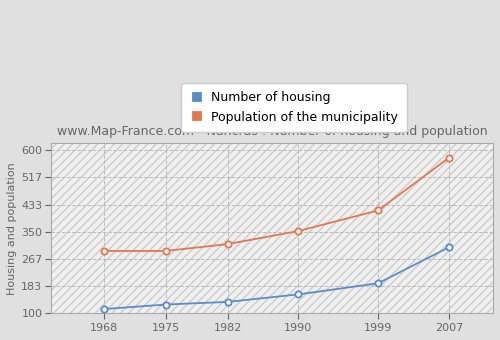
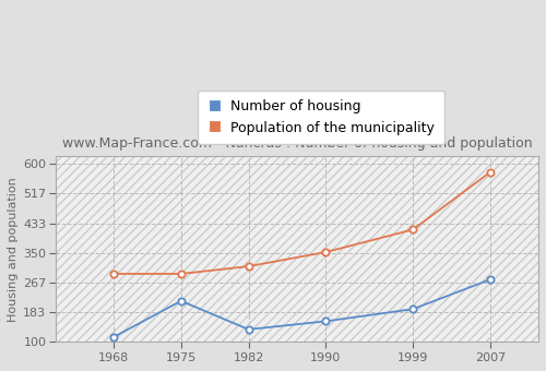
Number of housing/1975: 127 -> 215
Number of housing/2007: 302 -> 275
